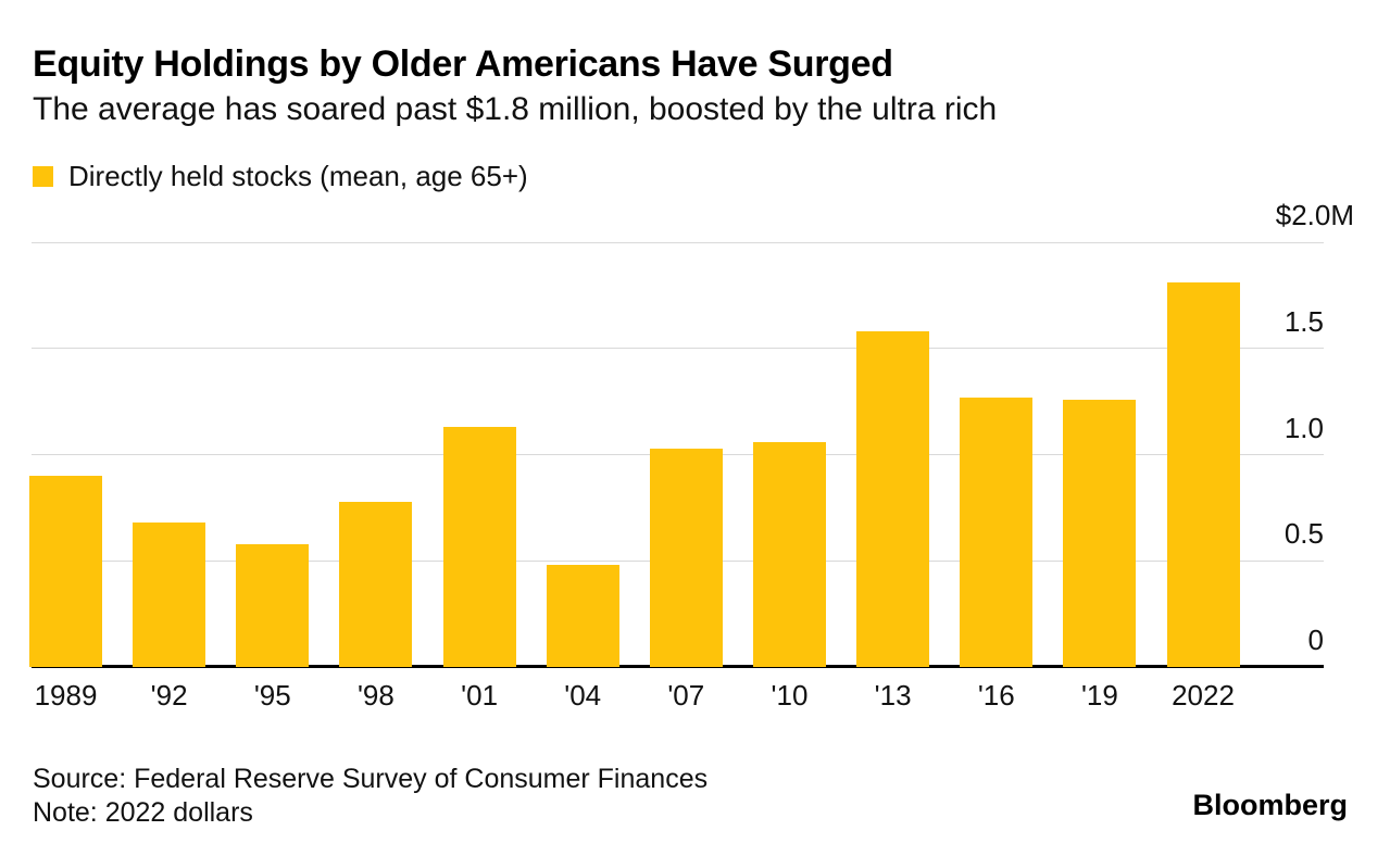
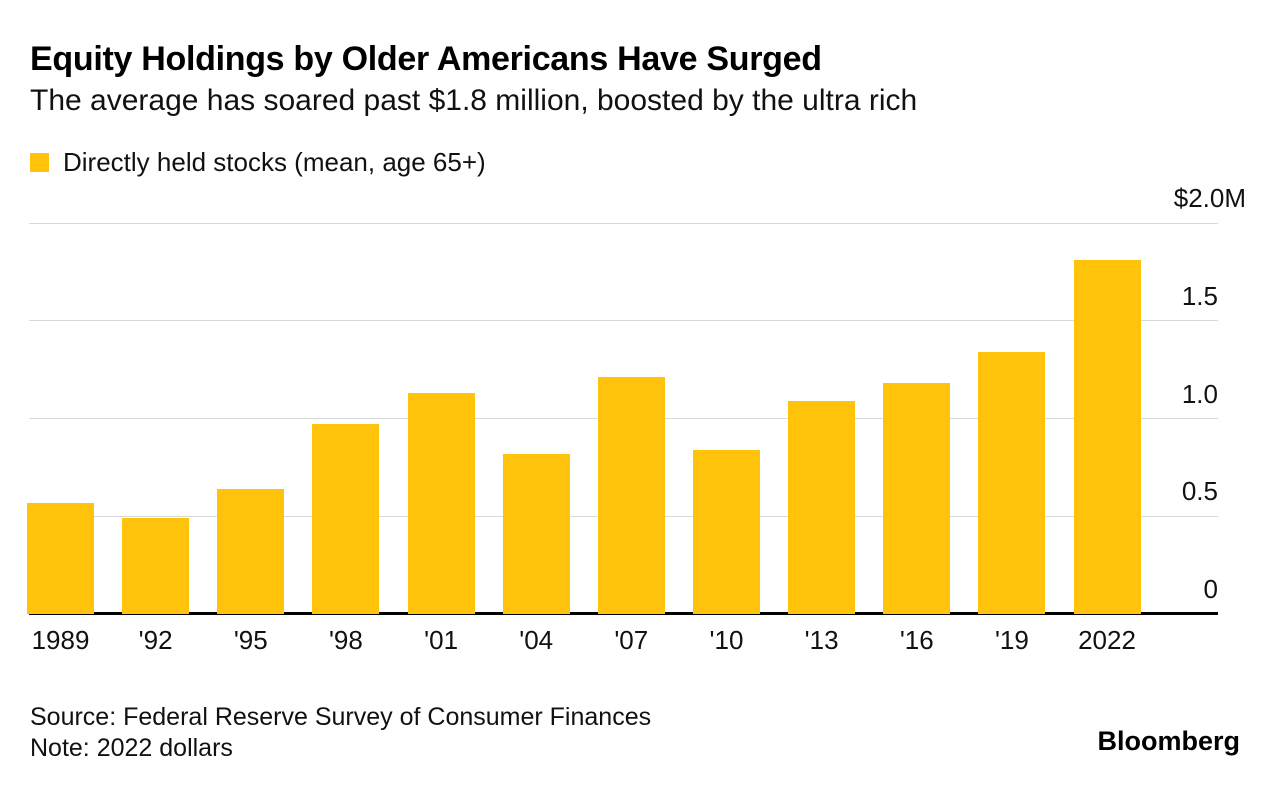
1989: 0.90 -> 0.57
'92: 0.68 -> 0.49
'95: 0.58 -> 0.64
'98: 0.78 -> 0.97
'04: 0.48 -> 0.82
'07: 1.03 -> 1.21
'10: 1.06 -> 0.84
'13: 1.58 -> 1.09
'16: 1.27 -> 1.18
'19: 1.26 -> 1.34
